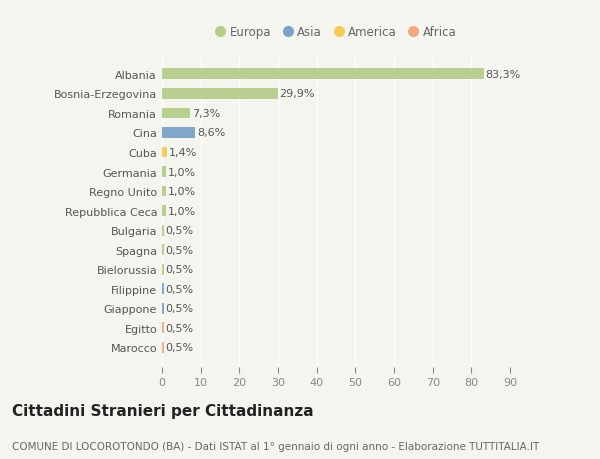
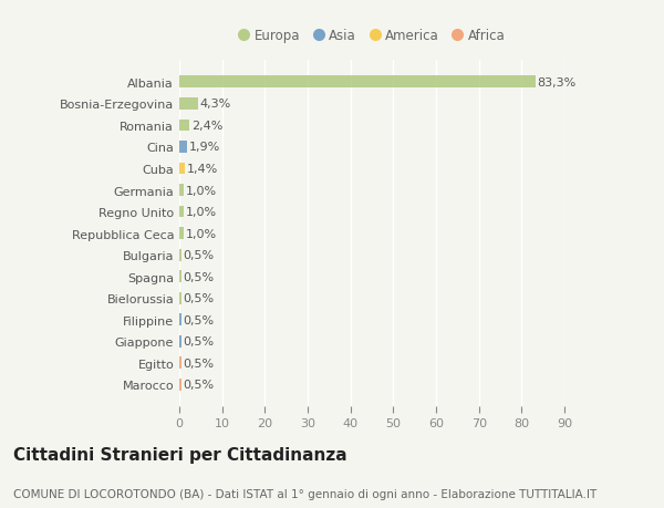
Bosnia-Erzegovina: 29,9% -> 4,3%
Romania: 7,3% -> 2,4%
Cina: 8,6% -> 1,9%
